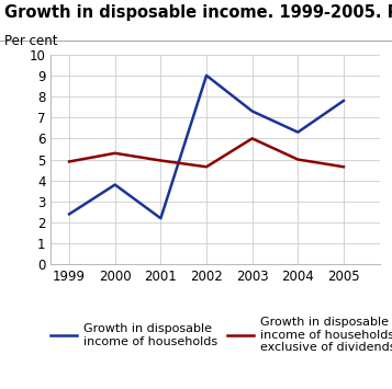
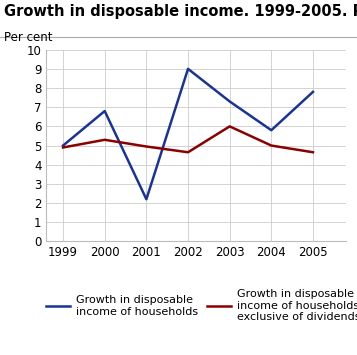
Growth in disposable income of households/1999: 2.4 -> 5.0
Growth in disposable income of households/2000: 3.8 -> 6.8
Growth in disposable income of households/2004: 6.3 -> 5.8
